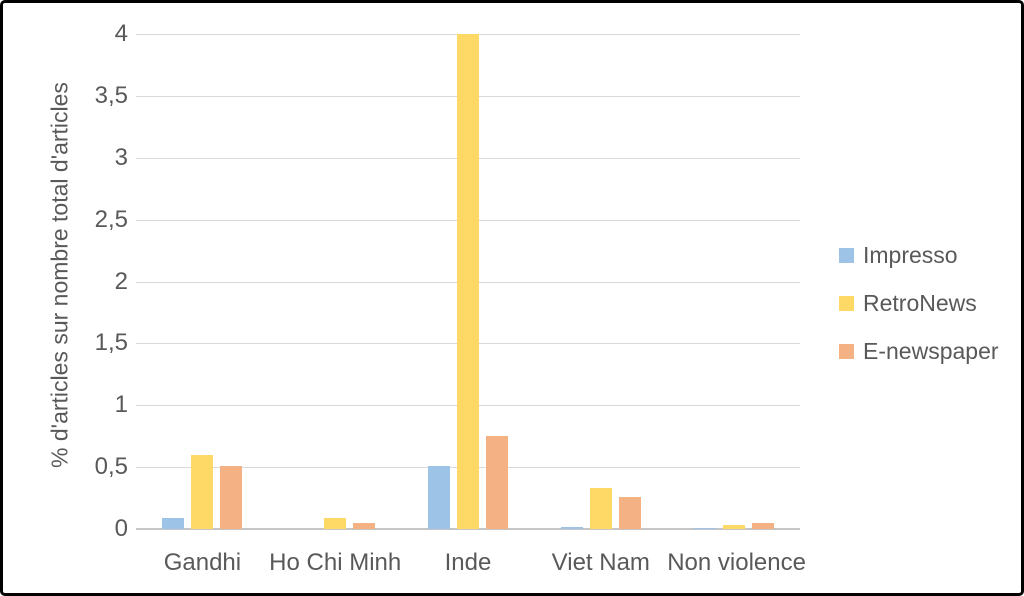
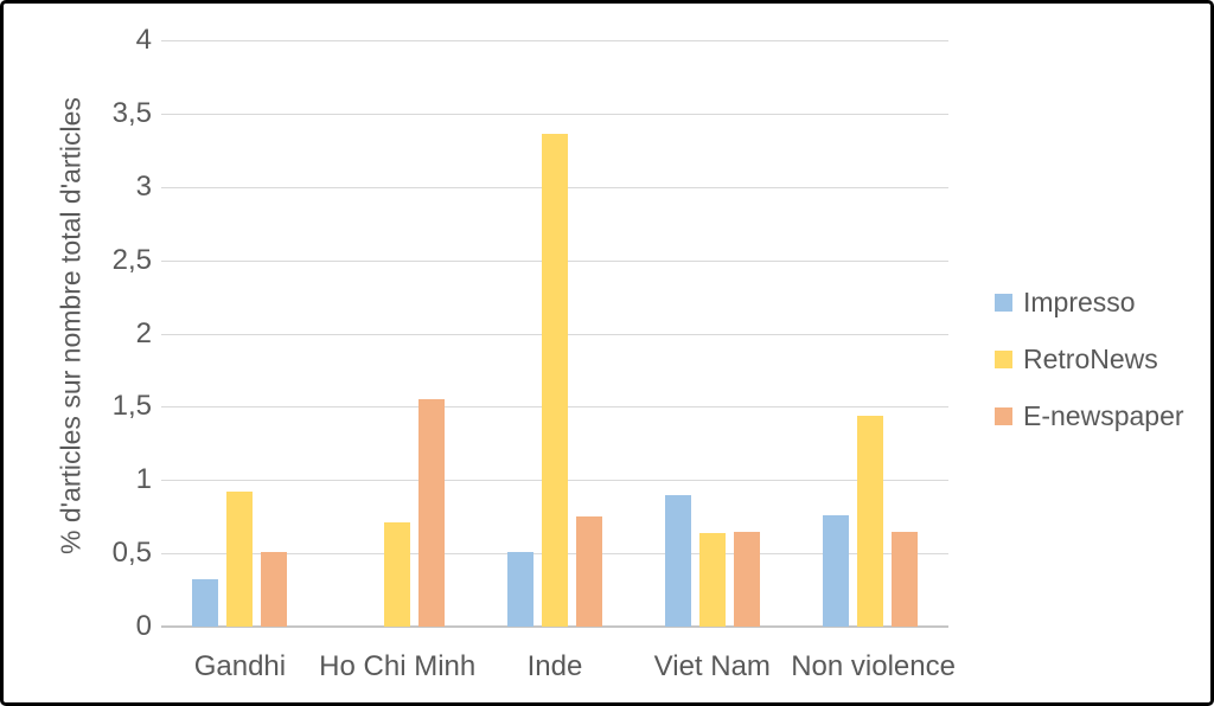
Impresso/Gandhi: 0.09 -> 0.32
RetroNews/Gandhi: 0.60 -> 0.92
RetroNews/Ho Chi Minh: 0.09 -> 0.71
E-newspaper/Ho Chi Minh: 0.05 -> 1.55
RetroNews/Inde: 4.00 -> 3.36
Impresso/Viet Nam: 0.02 -> 0.90
RetroNews/Viet Nam: 0.33 -> 0.64
E-newspaper/Viet Nam: 0.26 -> 0.65
Impresso/Non violence: 0.01 -> 0.76
RetroNews/Non violence: 0.03 -> 1.44
E-newspaper/Non violence: 0.05 -> 0.65
